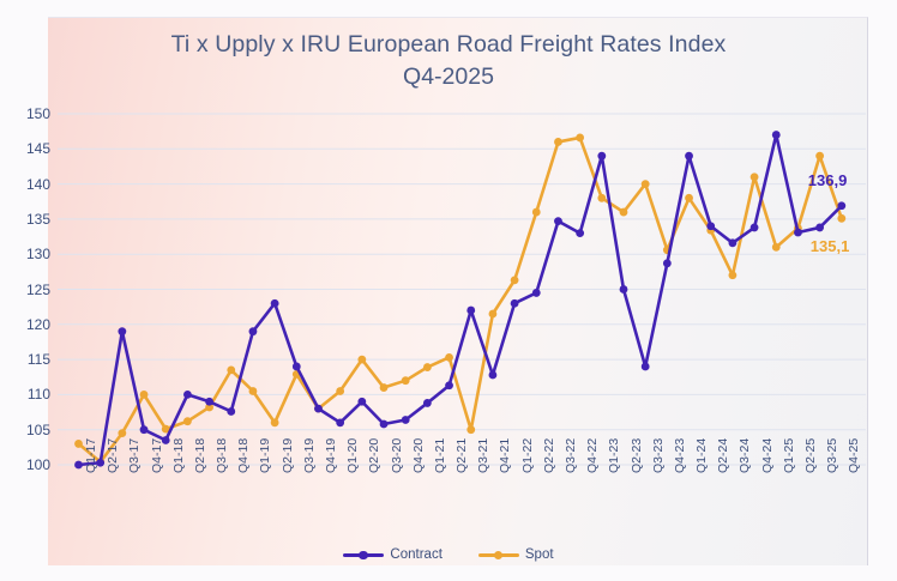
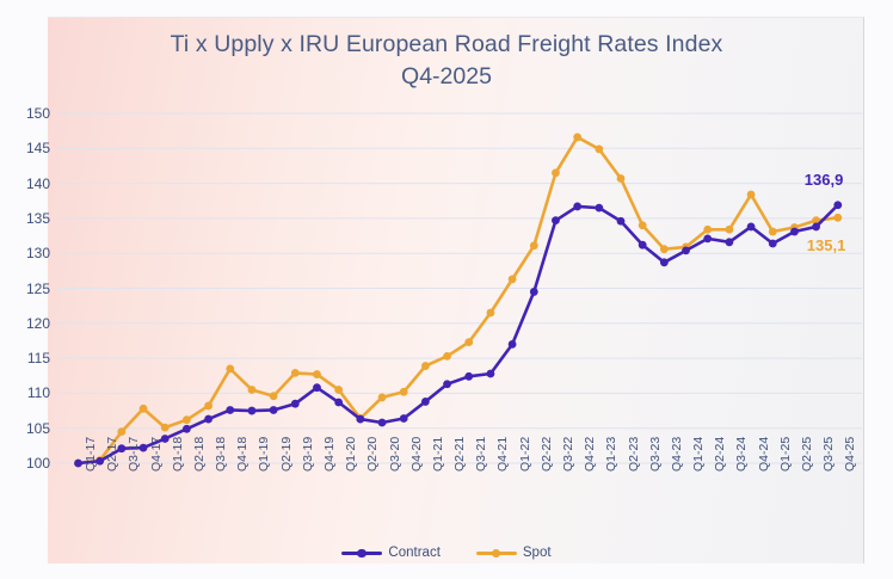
Spot/Q1-17: 103 -> 100
Contract/Q3-17: 119 -> 102
Contract/Q4-17: 105 -> 102
Spot/Q4-17: 110 -> 108
Contract/Q2-18: 110 -> 105
Contract/Q3-18: 109 -> 106
Contract/Q1-19: 119 -> 108
Contract/Q2-19: 123 -> 108
Spot/Q2-19: 106 -> 110
Contract/Q3-19: 114 -> 108
Contract/Q4-19: 108 -> 111
Spot/Q4-19: 108 -> 113
Contract/Q1-20: 106 -> 109
Contract/Q2-20: 109 -> 106
Spot/Q2-20: 115 -> 106
Spot/Q3-20: 111 -> 109
Spot/Q4-20: 112 -> 110
Contract/Q3-21: 122 -> 112
Spot/Q3-21: 105 -> 117
Contract/Q1-22: 123 -> 117
Spot/Q2-22: 136 -> 131
Spot/Q3-22: 146 -> 142
Contract/Q4-22: 133 -> 137
Contract/Q1-23: 144 -> 136
Spot/Q1-23: 138 -> 145
Contract/Q2-23: 125 -> 135
Spot/Q2-23: 136 -> 141
Contract/Q3-23: 114 -> 131
Spot/Q3-23: 140 -> 134
Contract/Q1-24: 144 -> 130
Spot/Q1-24: 138 -> 131
Contract/Q2-24: 134 -> 132
Spot/Q3-24: 127 -> 133
Spot/Q4-24: 141 -> 138
Contract/Q1-25: 147 -> 131
Spot/Q1-25: 131 -> 133
Spot/Q3-25: 144 -> 135
